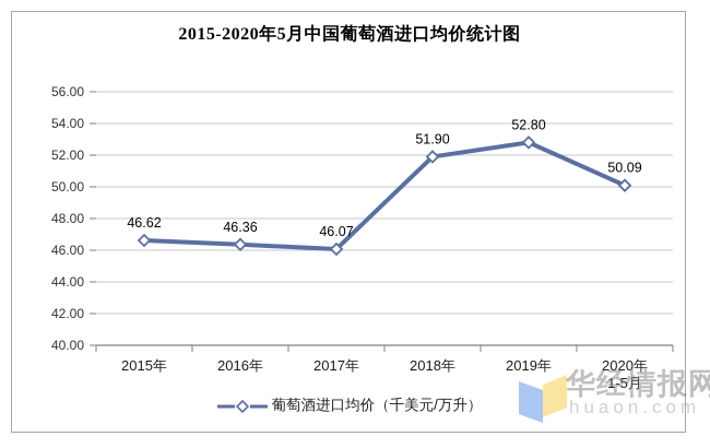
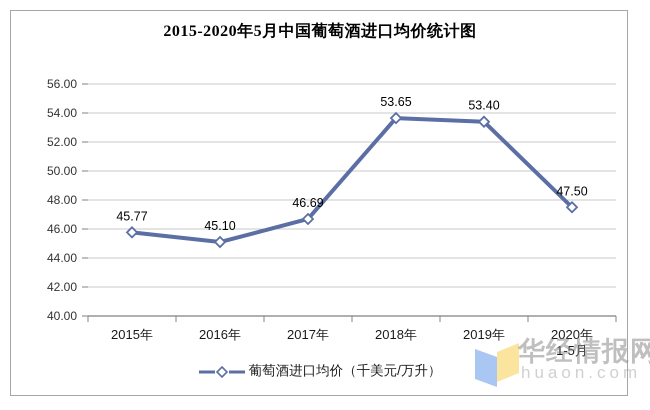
2015年: 46.62 -> 45.77
2016年: 46.36 -> 45.10
2017年: 46.07 -> 46.69
2018年: 51.90 -> 53.65
2019年: 52.80 -> 53.40
2020年: 50.09 -> 47.50
